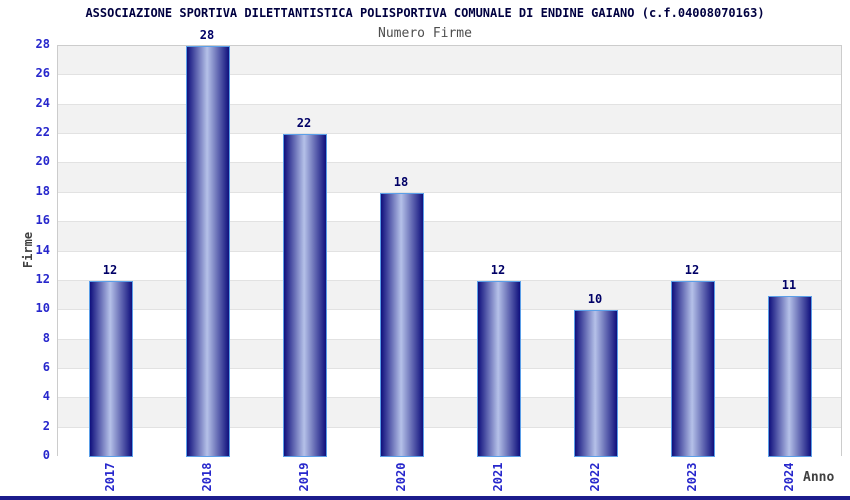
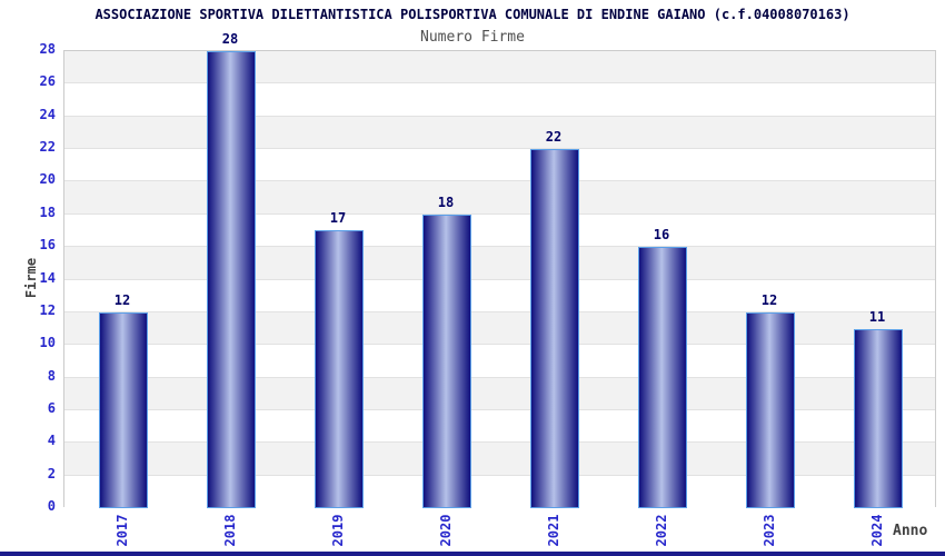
2019: 22 -> 17
2021: 12 -> 22
2022: 10 -> 16
